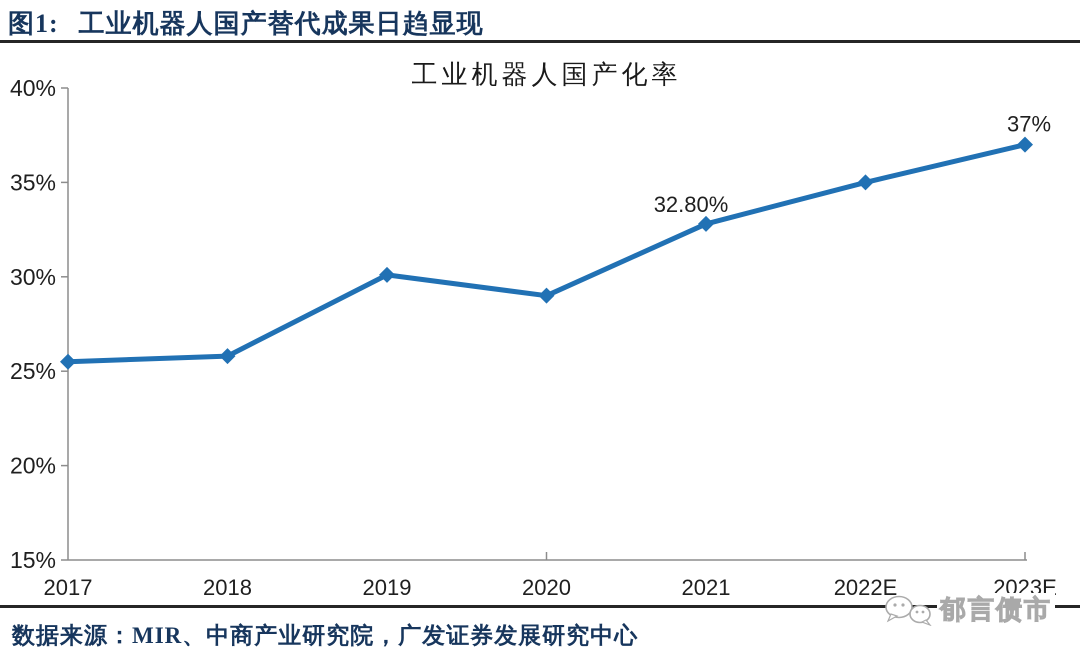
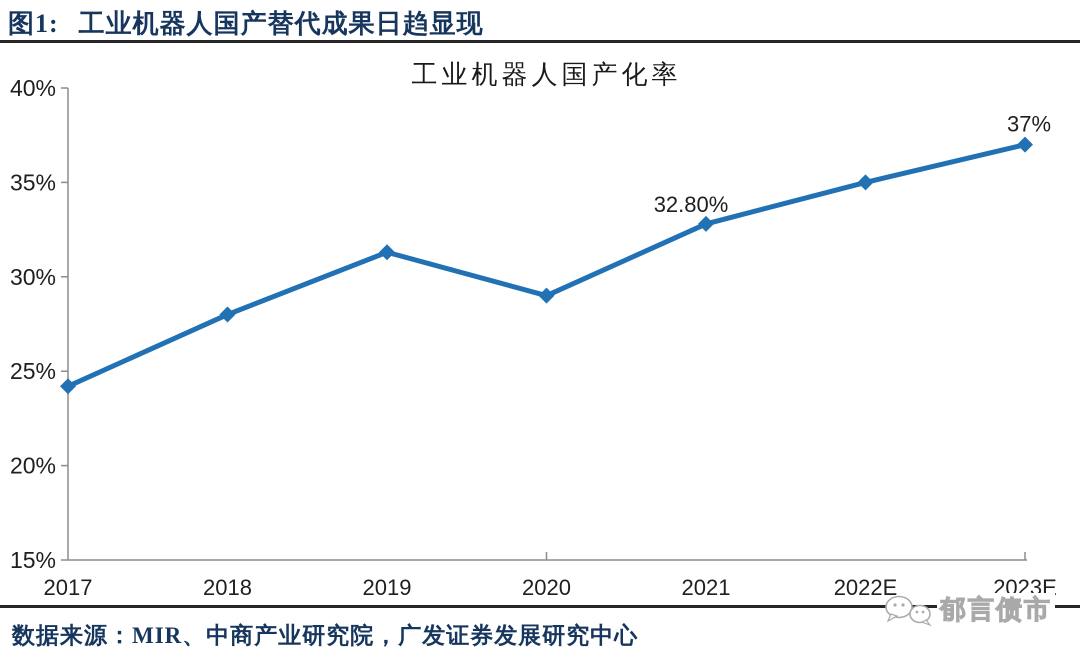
2017: 25.5% -> 24.2%
2018: 25.8% -> 28.0%
2019: 30.1% -> 31.3%
